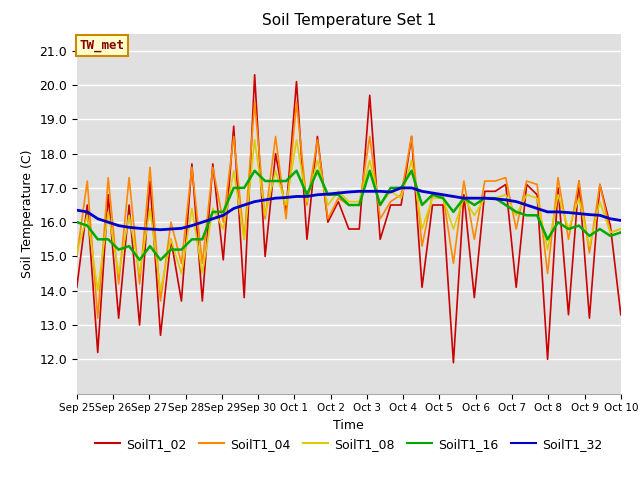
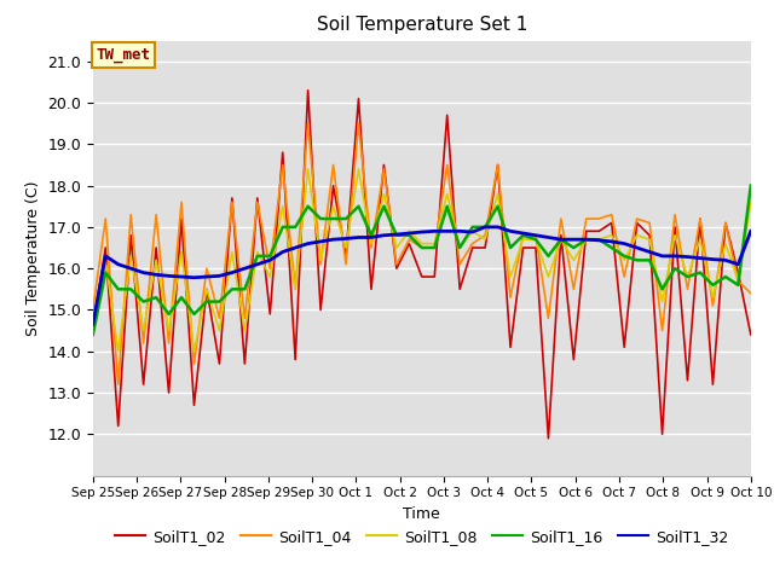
SoilT1_02/Sep 25: 14.1 -> 14.6
SoilT1_08/Sep 25: 15.1 -> 14.7
SoilT1_16/Sep 25: 16.0 -> 14.4
SoilT1_32/Sep 25: 16.35 -> 14.65
SoilT1_02/Oct 10: 13.3 -> 14.4
SoilT1_04/Oct 10: 15.8 -> 15.4
SoilT1_08/Oct 10: 15.8 -> 17.6
SoilT1_16/Oct 10: 15.7 -> 18.0
SoilT1_32/Oct 10: 16.05 -> 16.90
